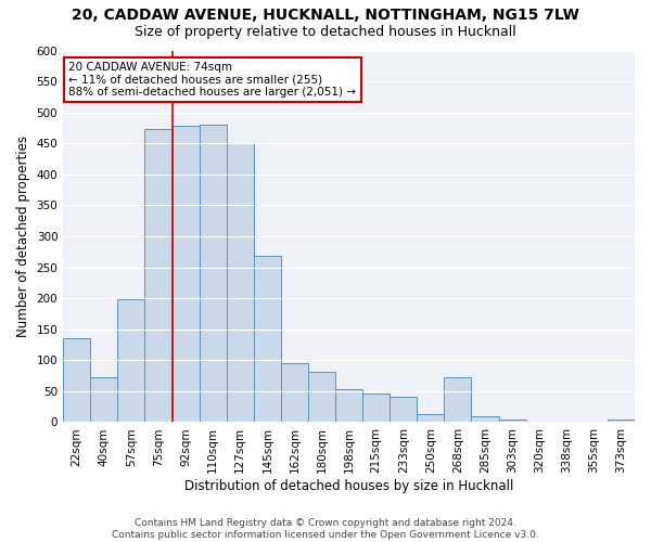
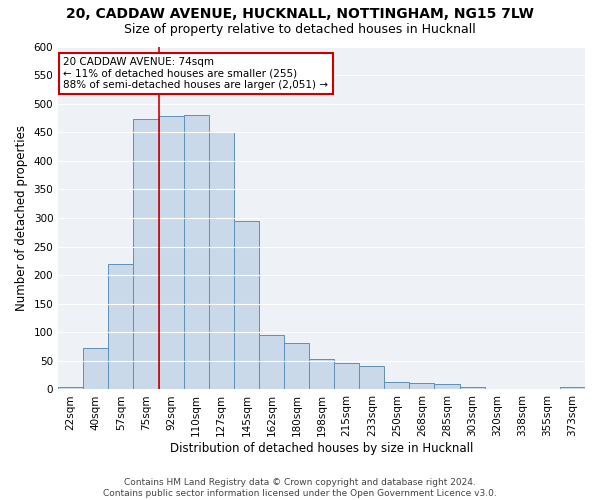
22sqm: 136 -> 5
57sqm: 198 -> 220
145sqm: 268 -> 295
268sqm: 72 -> 12
